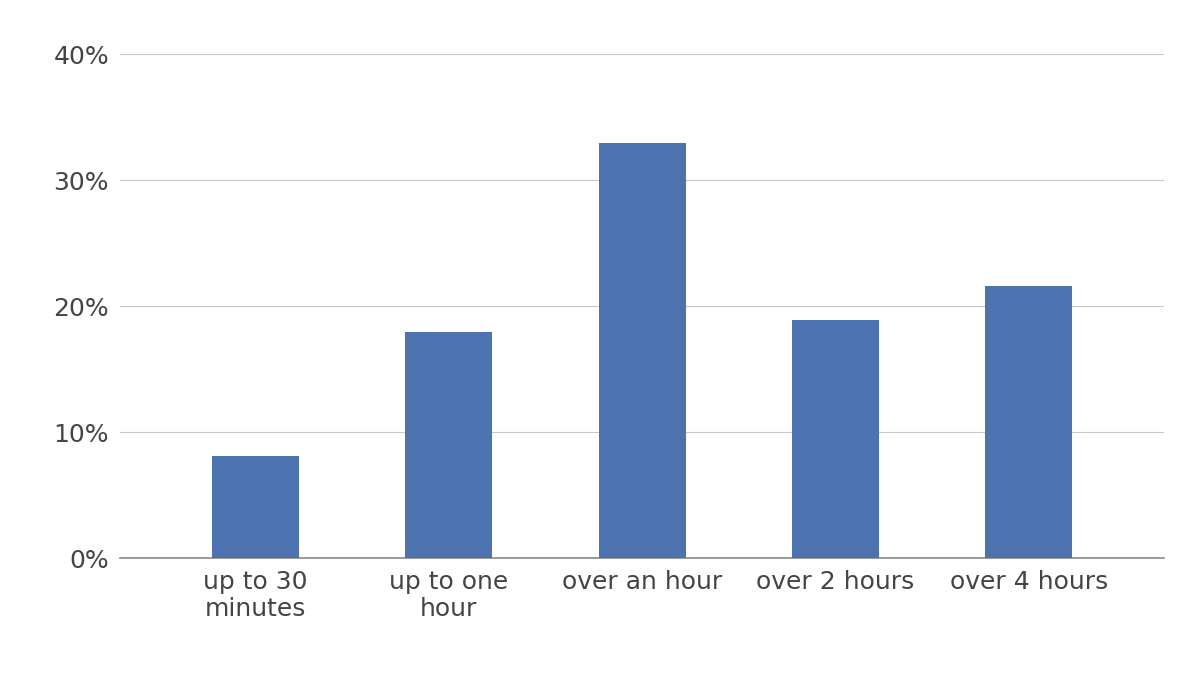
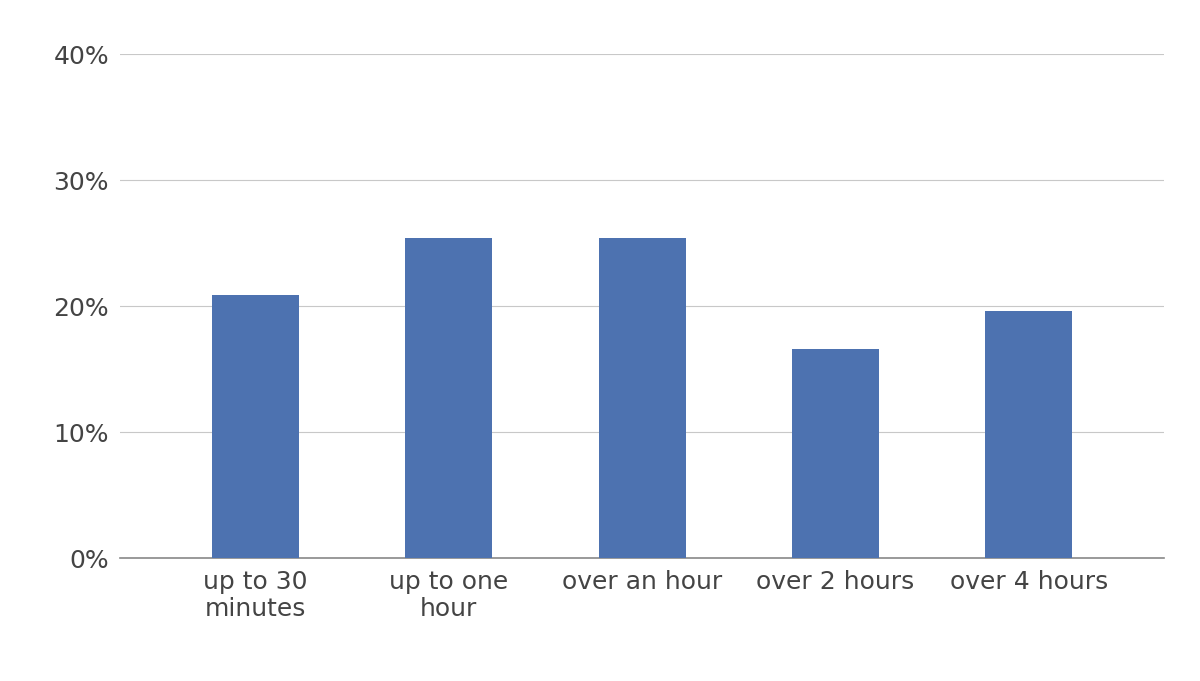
up to 30 minutes: 8.1% -> 20.9%
up to one hour: 18.0% -> 25.4%
over an hour: 33.0% -> 25.4%
over 2 hours: 18.9% -> 16.6%
over 4 hours: 21.6% -> 19.6%
